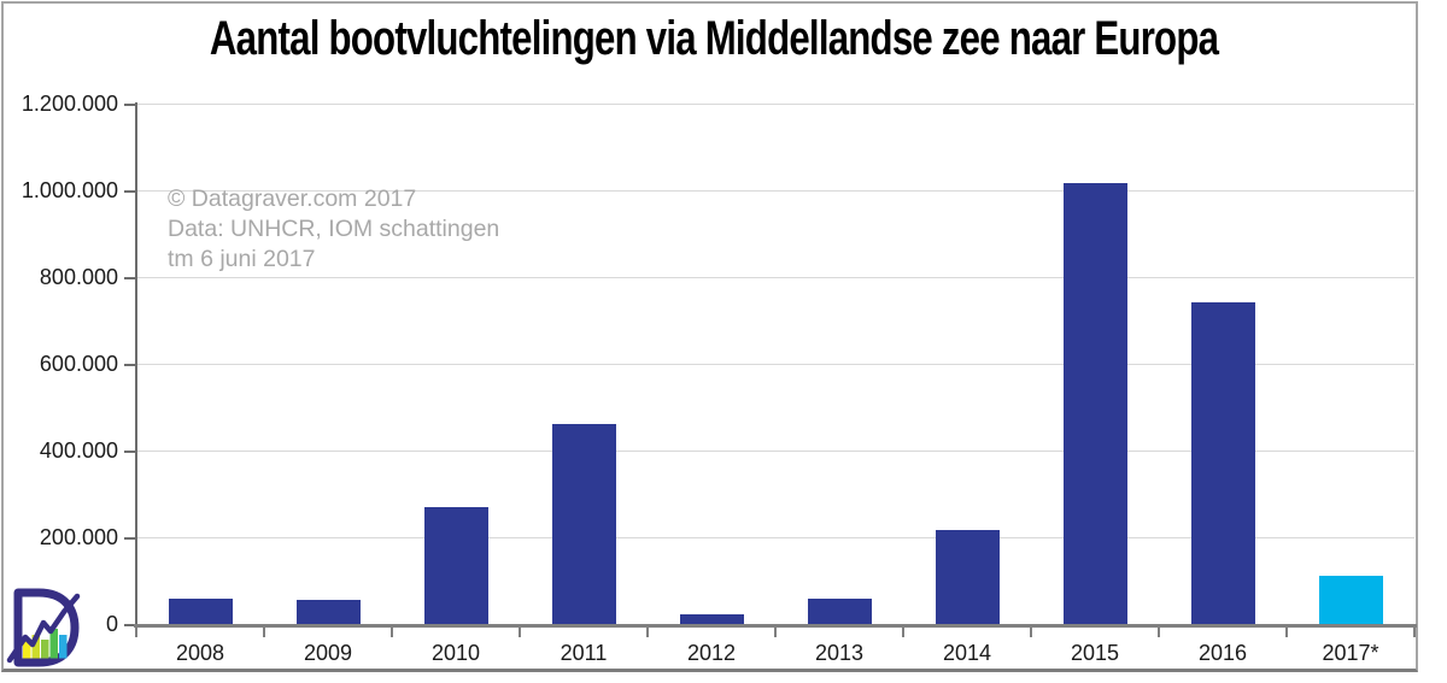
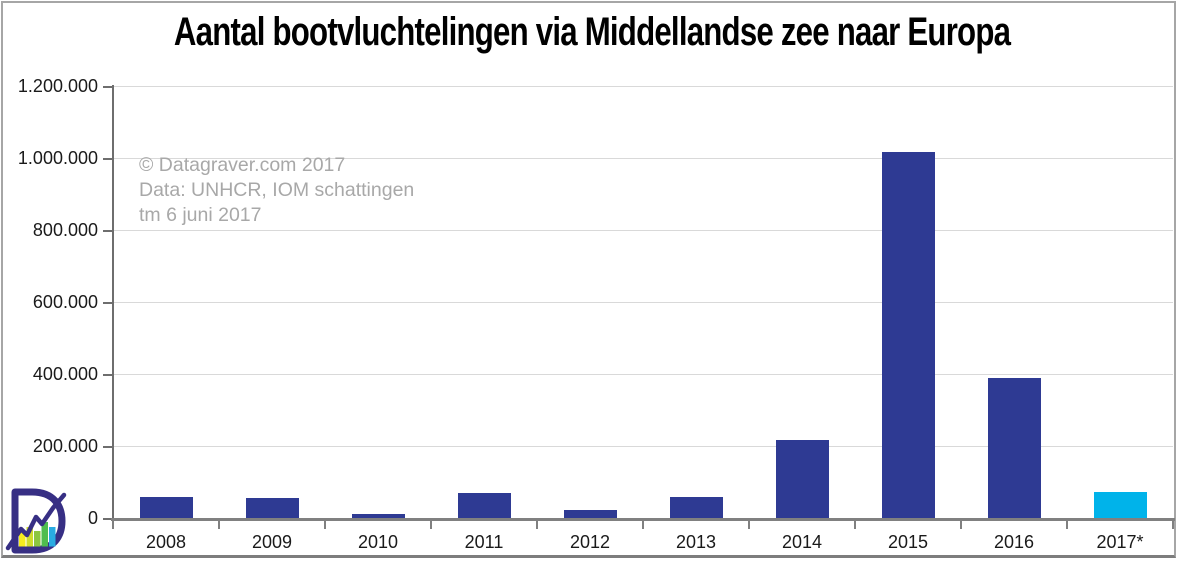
2010: 270000 -> 10000
2011: 460000 -> 70000
2016: 740000 -> 390000
2017*: 110000 -> 70000
